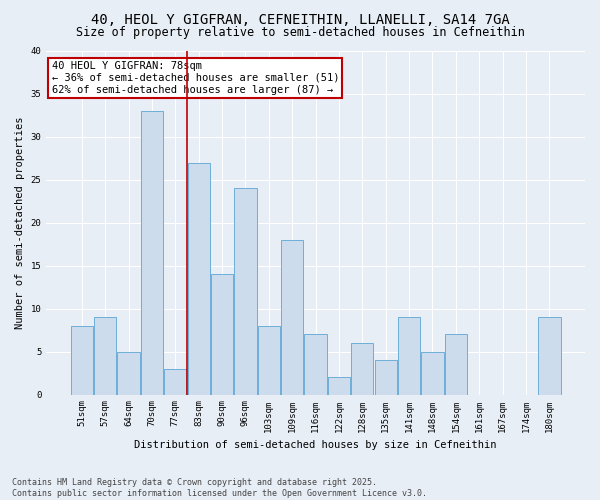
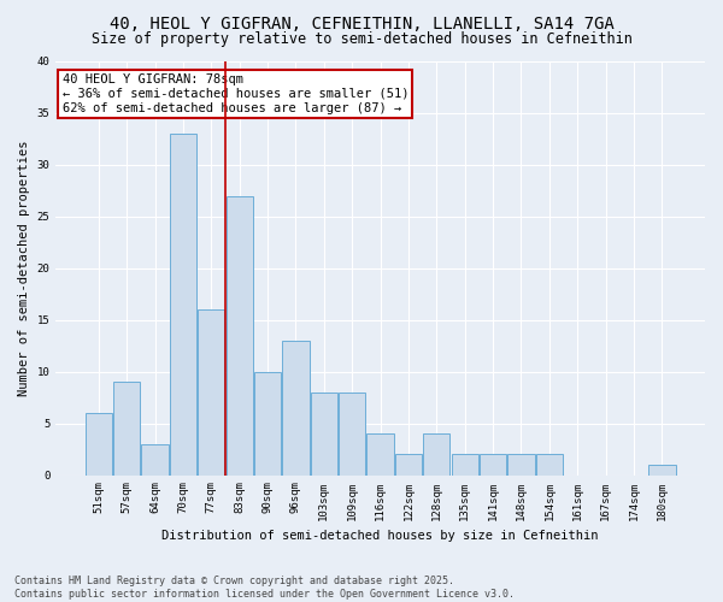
51sqm: 8 -> 6
64sqm: 5 -> 3
77sqm: 3 -> 16
90sqm: 14 -> 10
96sqm: 24 -> 13
109sqm: 18 -> 8
116sqm: 7 -> 4
128sqm: 6 -> 4
135sqm: 4 -> 2
141sqm: 9 -> 2
148sqm: 5 -> 2
154sqm: 7 -> 2
180sqm: 9 -> 1
